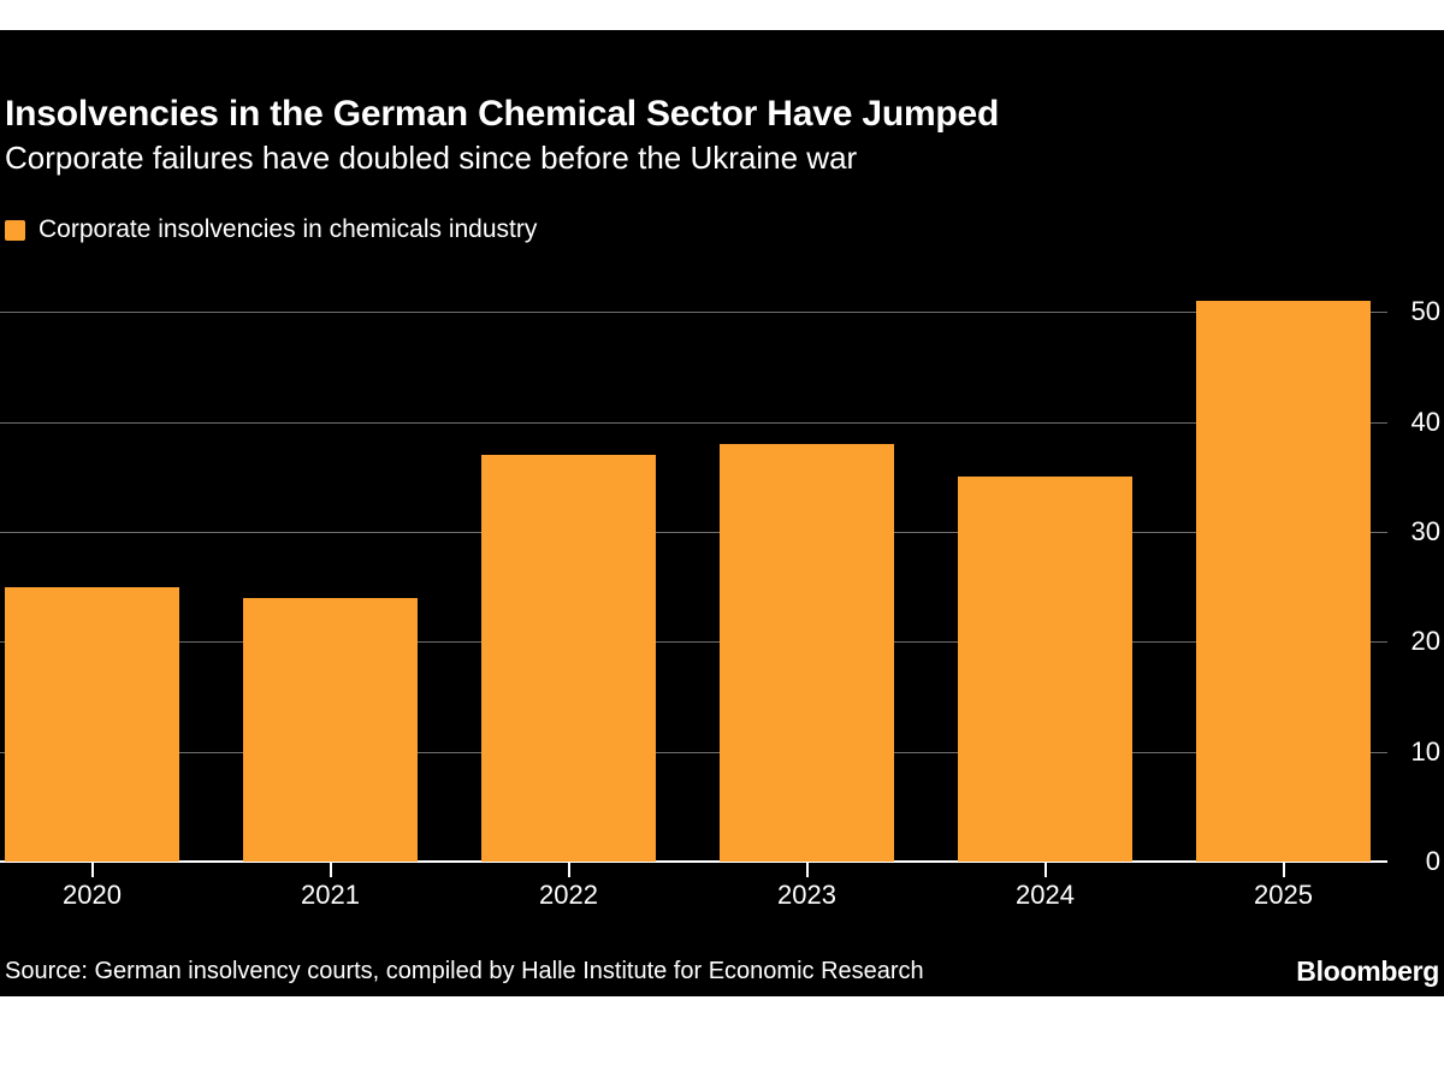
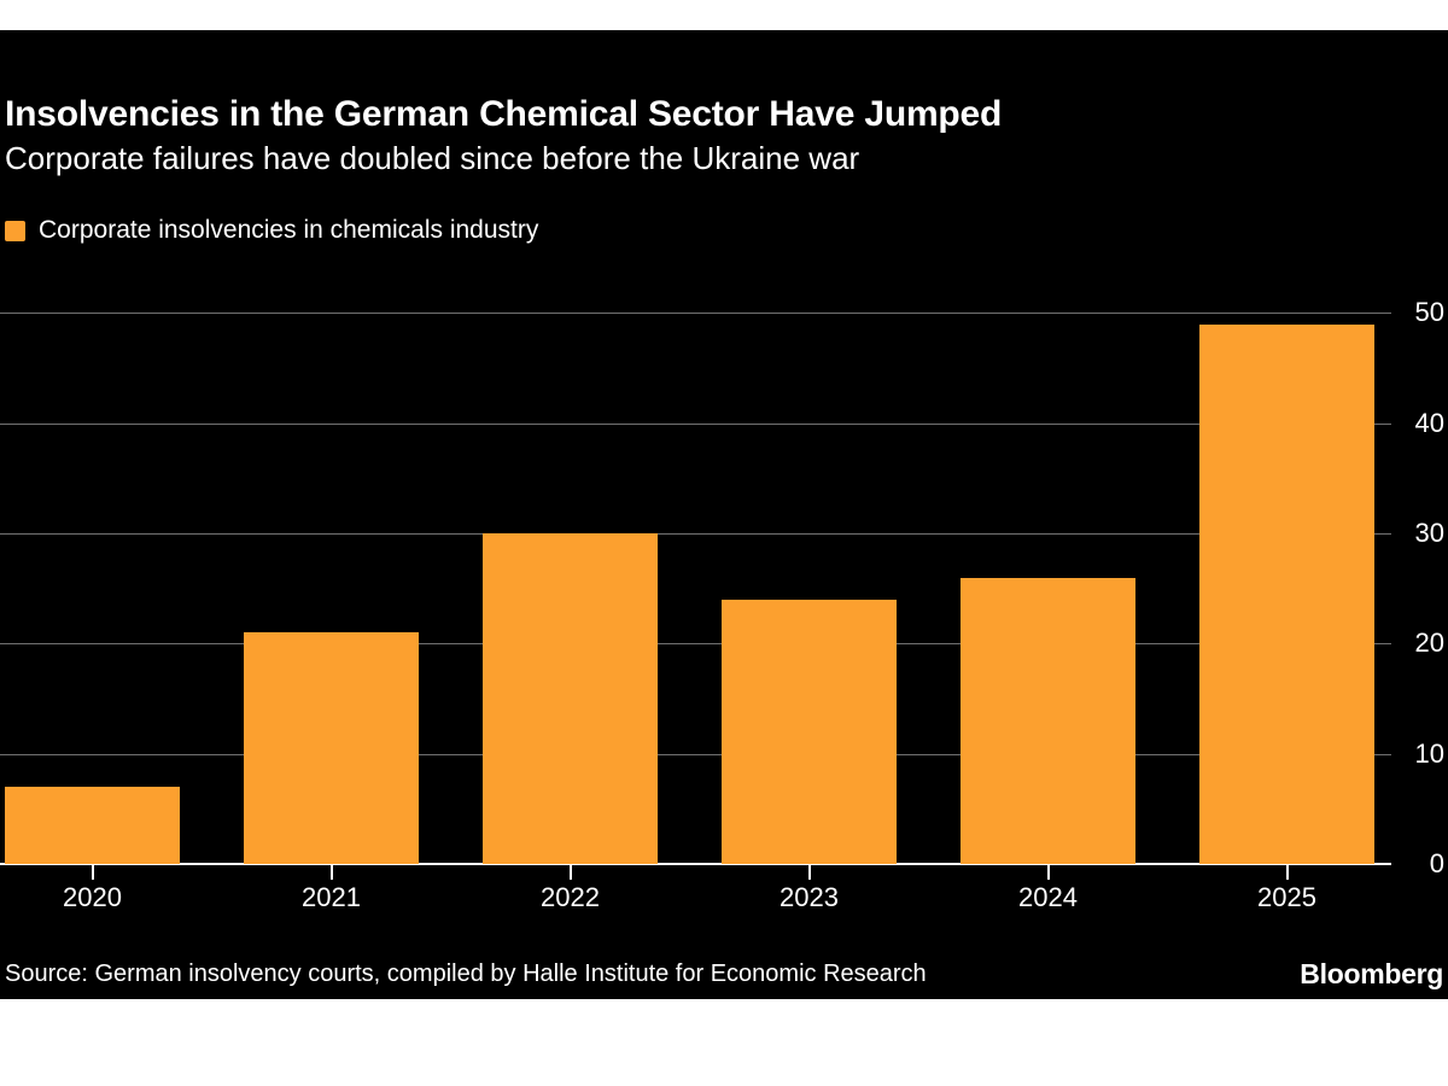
2020: 25 -> 7
2021: 24 -> 21
2022: 37 -> 30
2023: 38 -> 24
2024: 35 -> 26
2025: 51 -> 49
